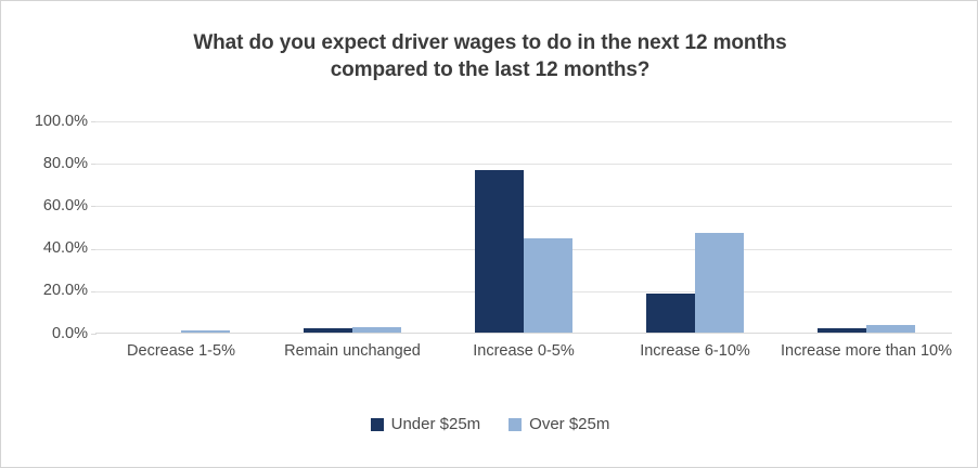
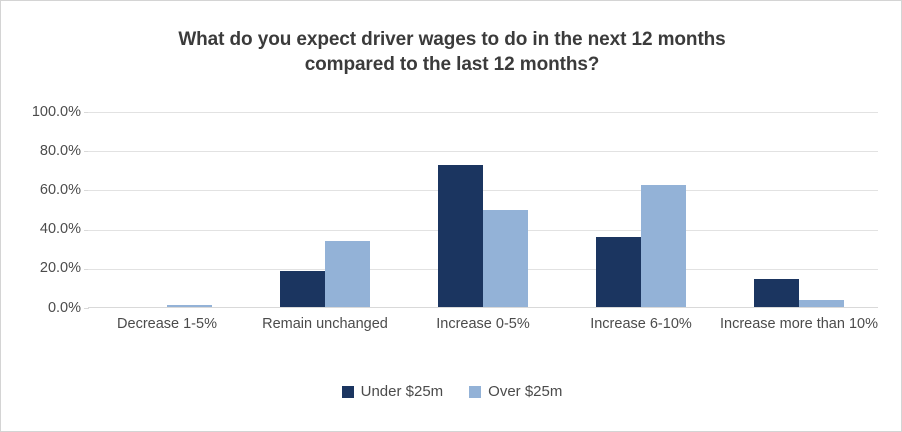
Under $25m/Remain unchanged: 2% -> 19%
Over $25m/Remain unchanged: 3% -> 34%
Under $25m/Increase 0-5%: 77% -> 73%
Over $25m/Increase 0-5%: 45% -> 50%
Under $25m/Increase 6-10%: 19% -> 36%
Over $25m/Increase 6-10%: 48% -> 63%
Under $25m/Increase more than 10%: 2% -> 15%
